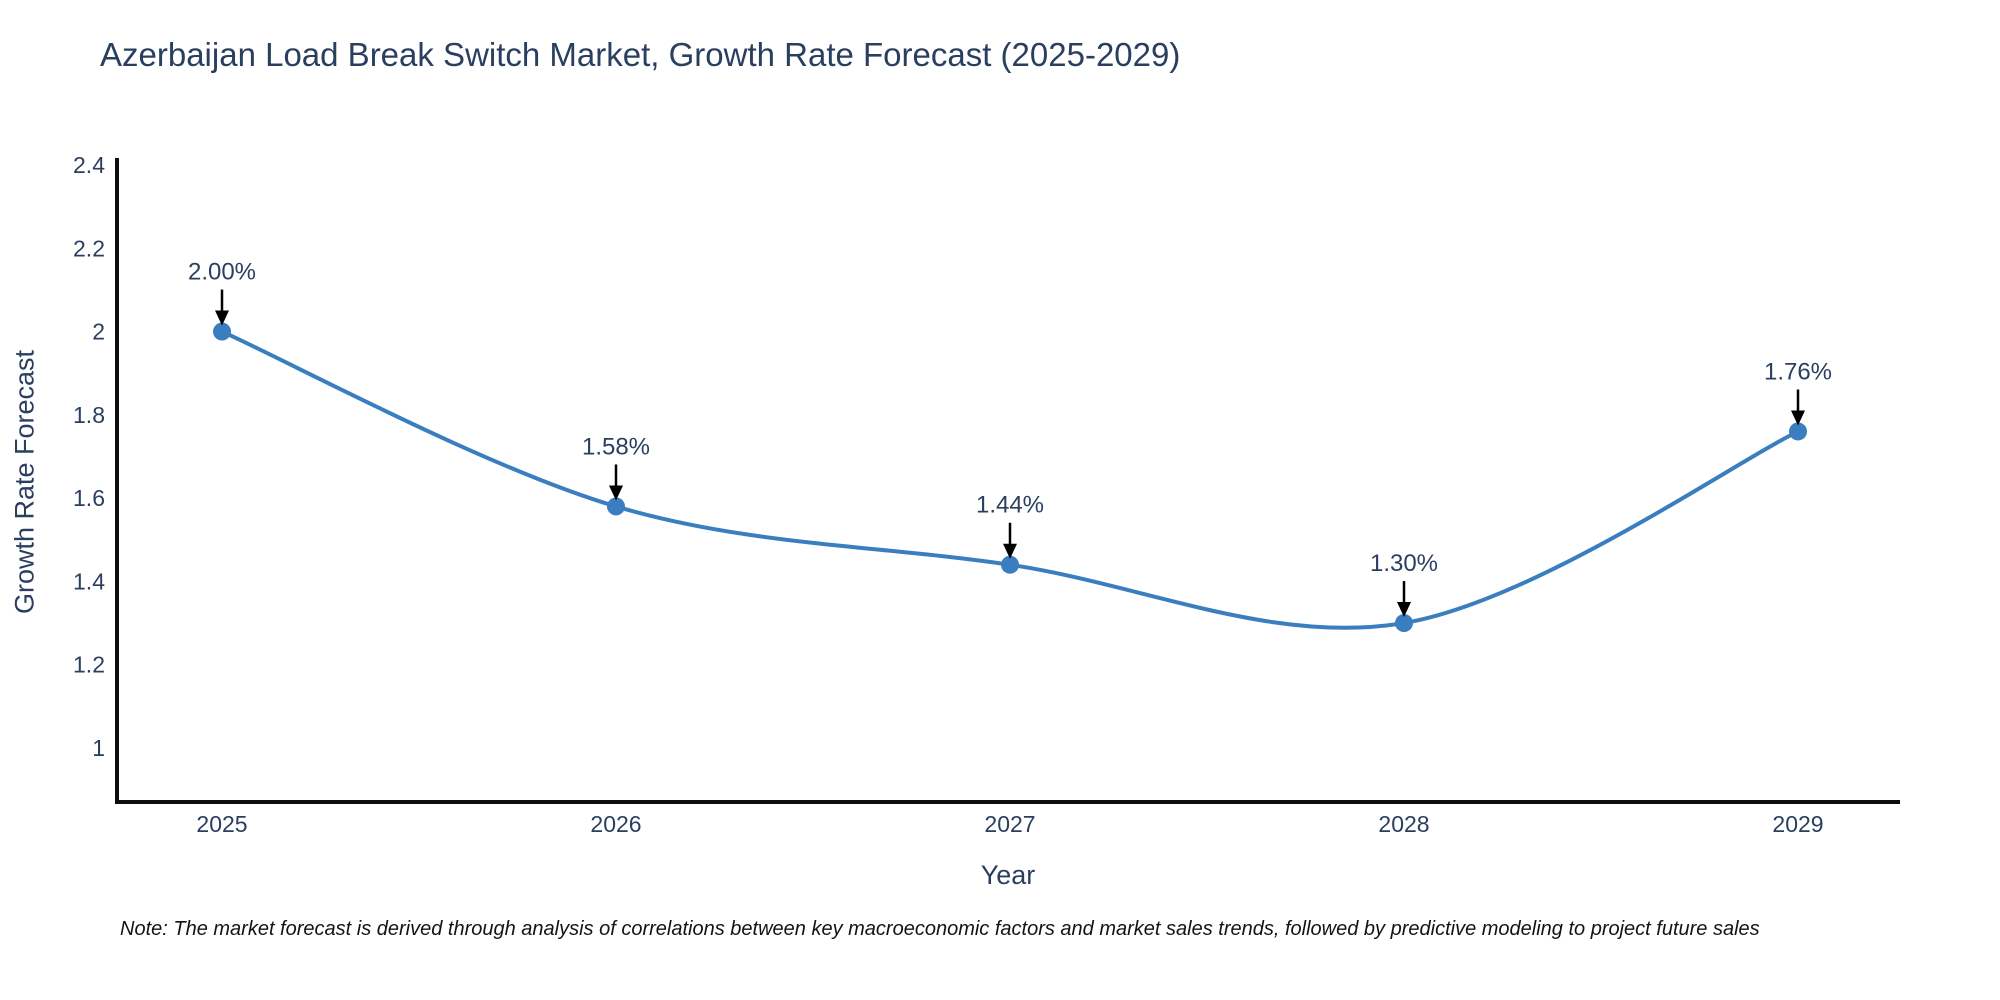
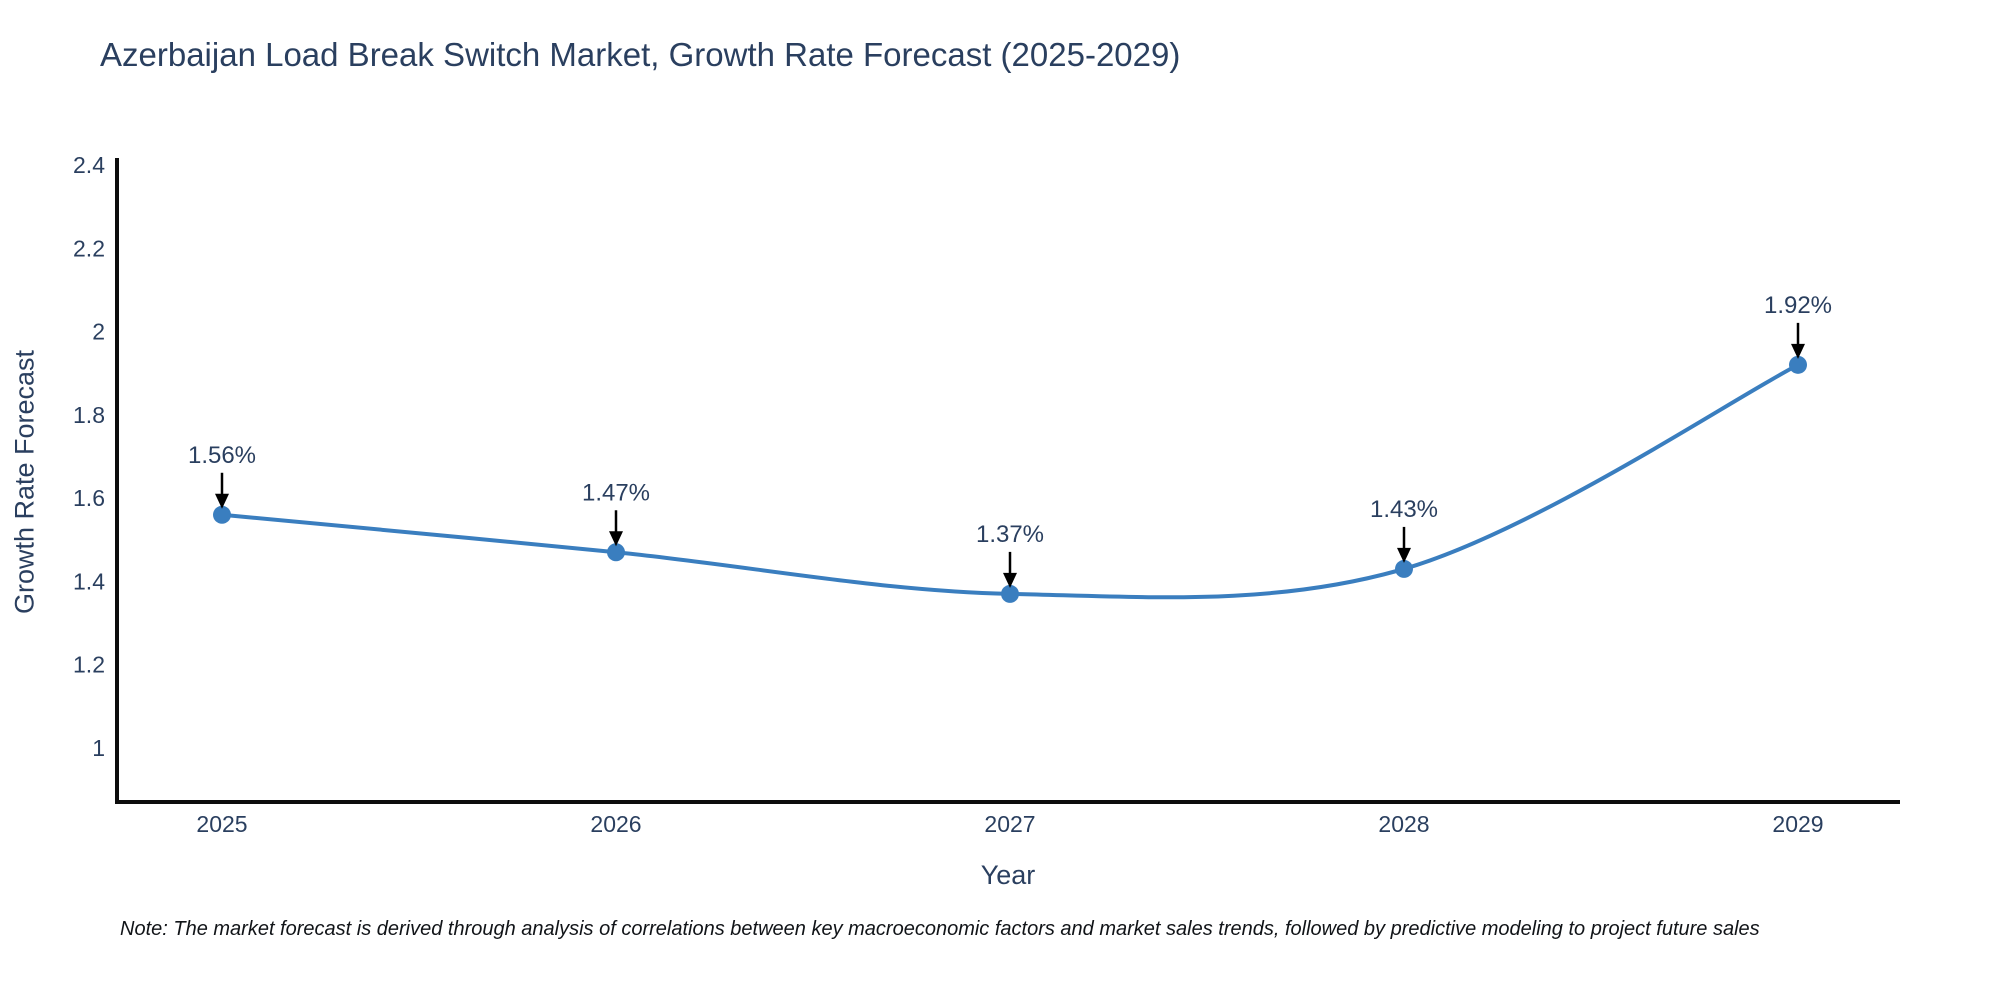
2025: 2.00% -> 1.56%
2026: 1.58% -> 1.47%
2027: 1.44% -> 1.37%
2028: 1.30% -> 1.43%
2029: 1.76% -> 1.92%
